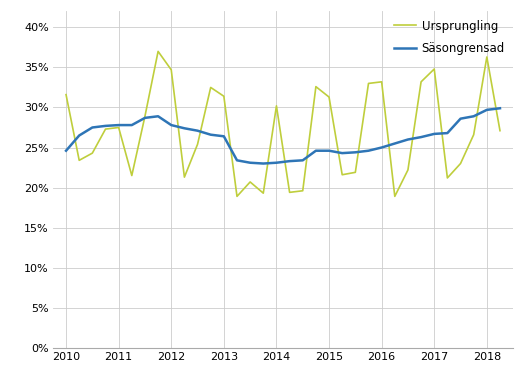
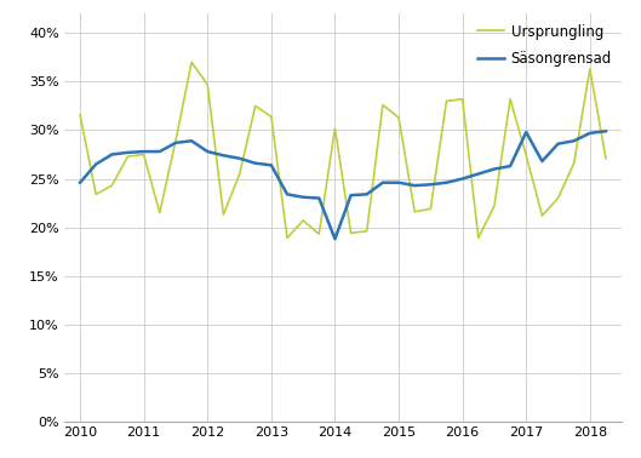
Säsongrensad/2014: 23.1% -> 18.8%
Ursprungling/2017: 34.8% -> 27.4%
Säsongrensad/2017: 26.7% -> 29.8%
